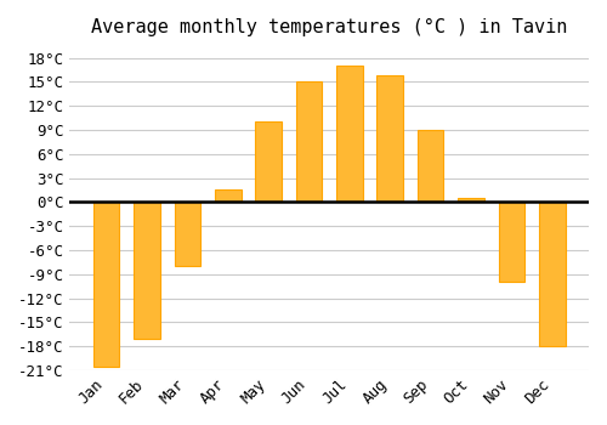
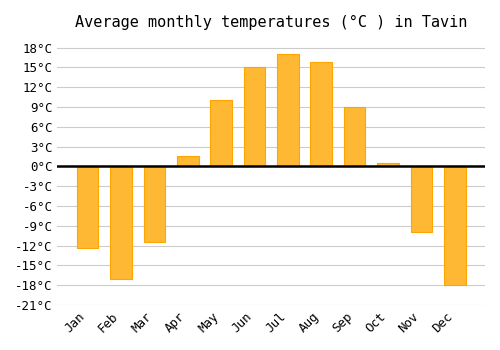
Jan: -20.5°C -> -12.4°C
Mar: -8.0°C -> -11.4°C
